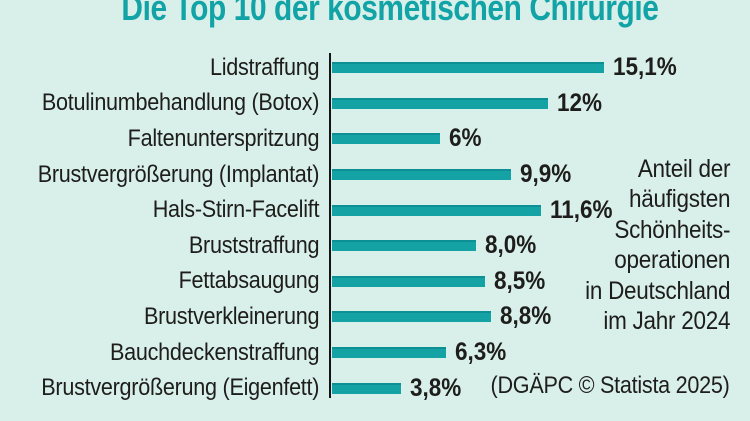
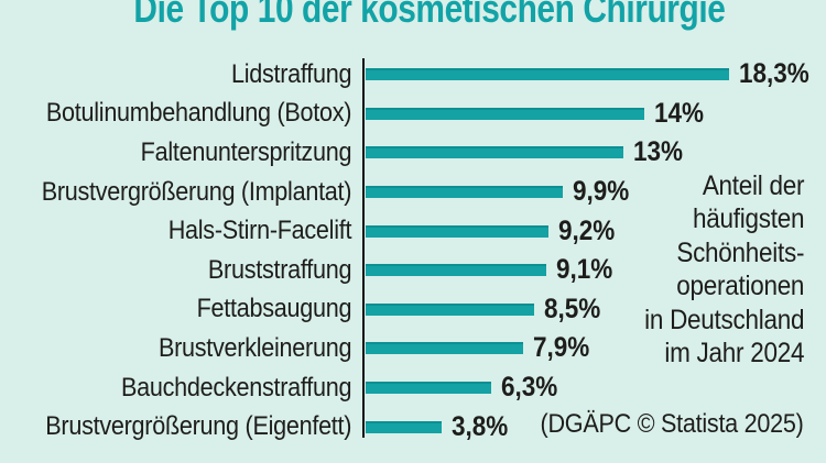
Lidstraffung: 15,1% -> 18,3%
Botulinumbehandlung (Botox): 12% -> 14%
Faltenunterspritzung: 6% -> 13%
Hals-Stirn-Facelift: 11,6% -> 9,2%
Bruststraffung: 8,0% -> 9,1%
Brustverkleinerung: 8,8% -> 7,9%
